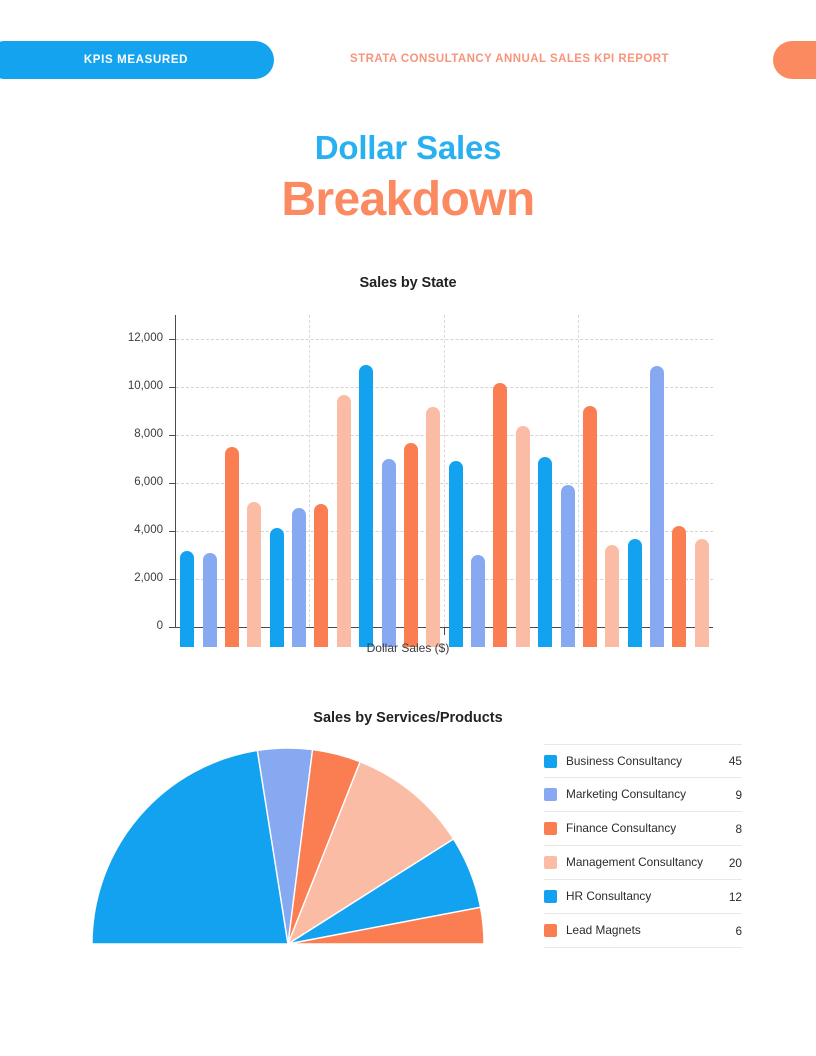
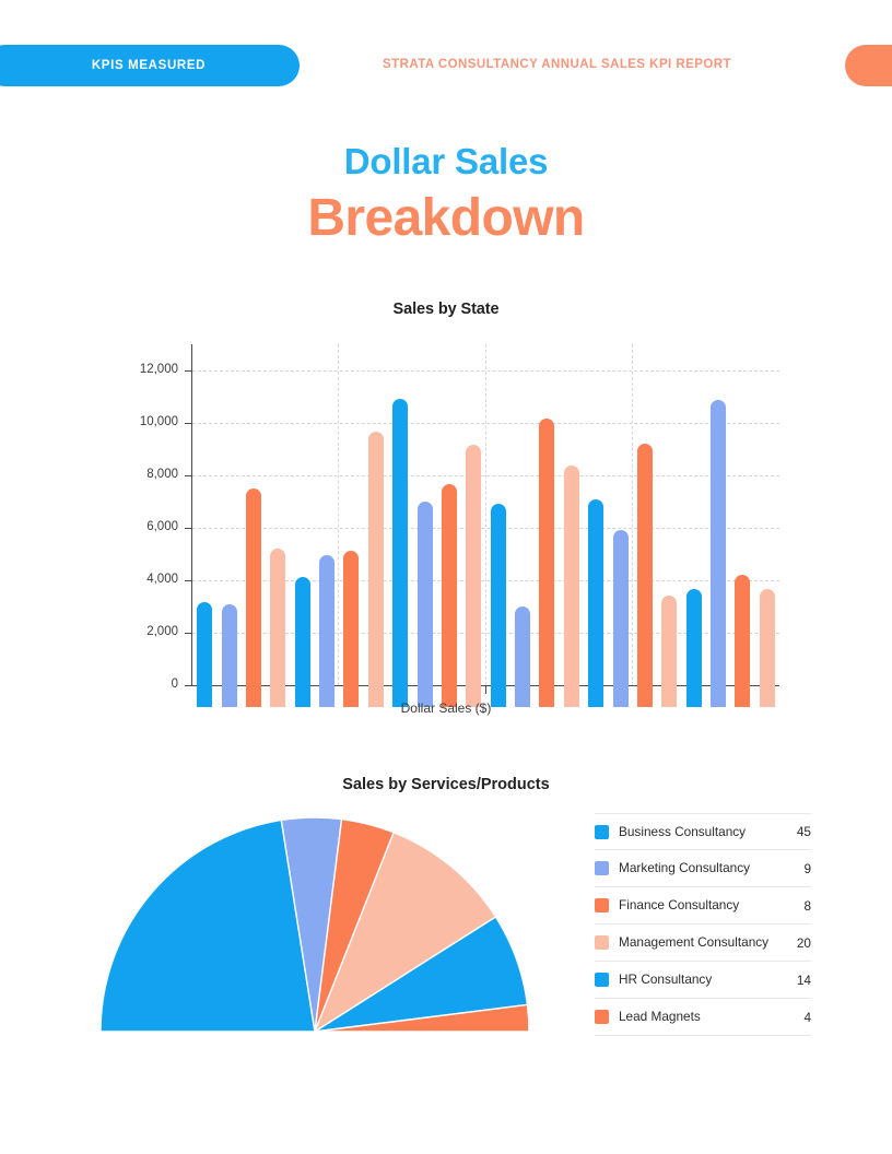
Sales by Services/Products/HR Consultancy: 12 -> 14
Sales by Services/Products/Lead Magnets: 6 -> 4
